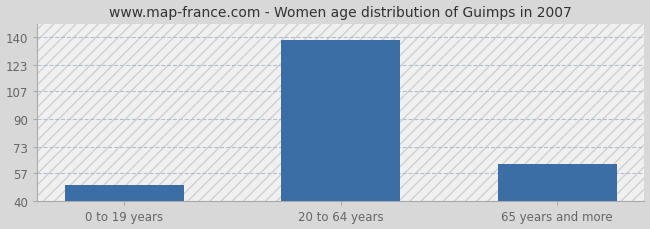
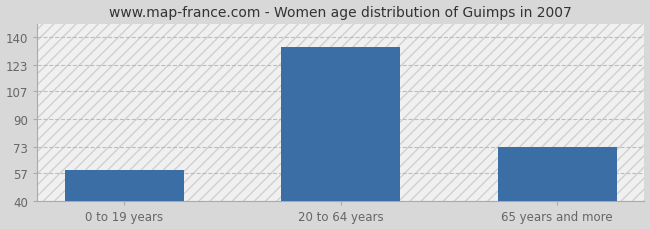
0 to 19 years: 50 -> 59
20 to 64 years: 138 -> 134
65 years and more: 63 -> 73
